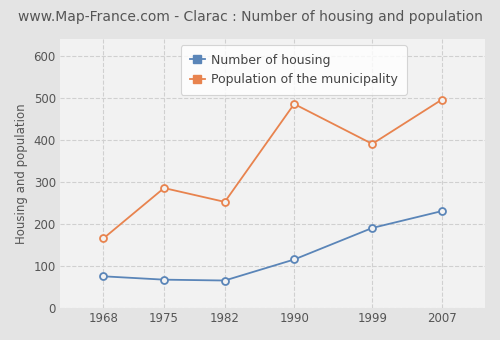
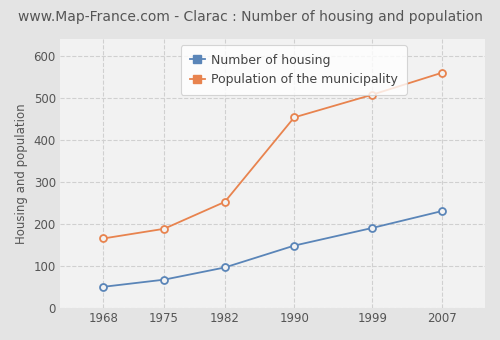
Number of housing/1968: 75 -> 50
Population of the municipality/1975: 285 -> 188
Number of housing/1982: 65 -> 96
Number of housing/1990: 115 -> 148
Population of the municipality/1990: 485 -> 453
Population of the municipality/1999: 390 -> 507
Population of the municipality/2007: 495 -> 559
